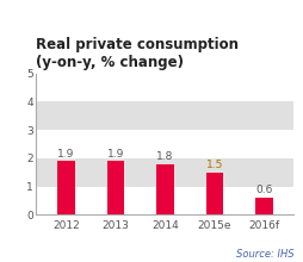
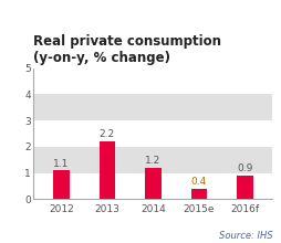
2012: 1.9 -> 1.1
2013: 1.9 -> 2.2
2014: 1.8 -> 1.2
2015e: 1.5 -> 0.4
2016f: 0.6 -> 0.9
